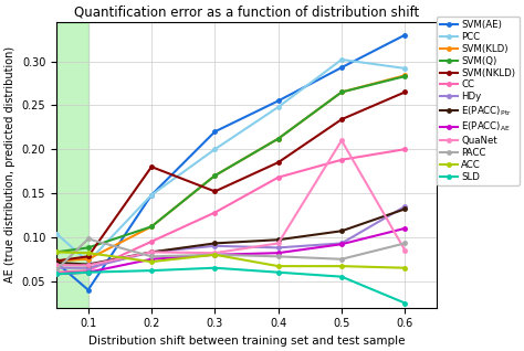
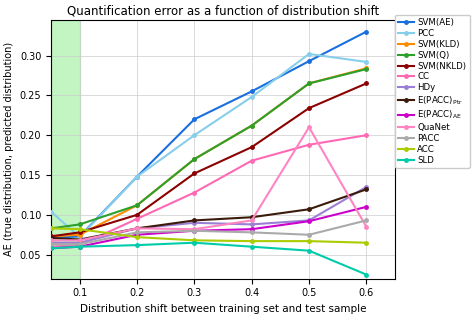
SVM(AE)/0.1: 0.040 -> 0.073
PACC/0.1: 0.098 -> 0.063
SVM(NKLD)/0.2: 0.180 -> 0.100
ACC/0.3: 0.080 -> 0.068
